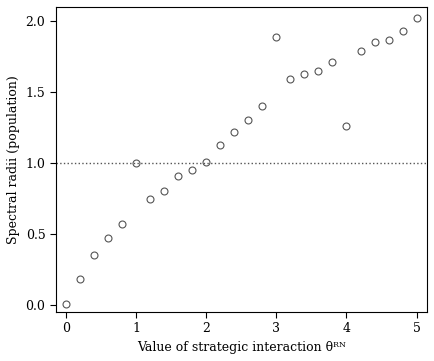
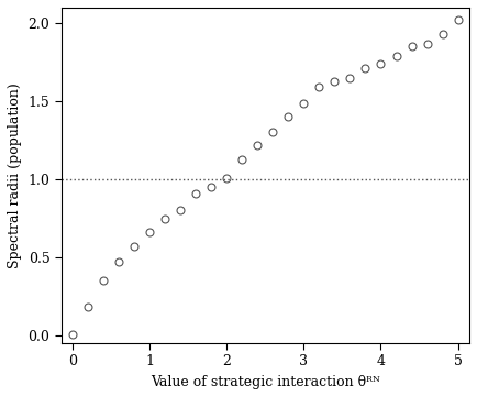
1: 1.00 -> 0.66
3: 1.89 -> 1.49
4: 1.26 -> 1.74
